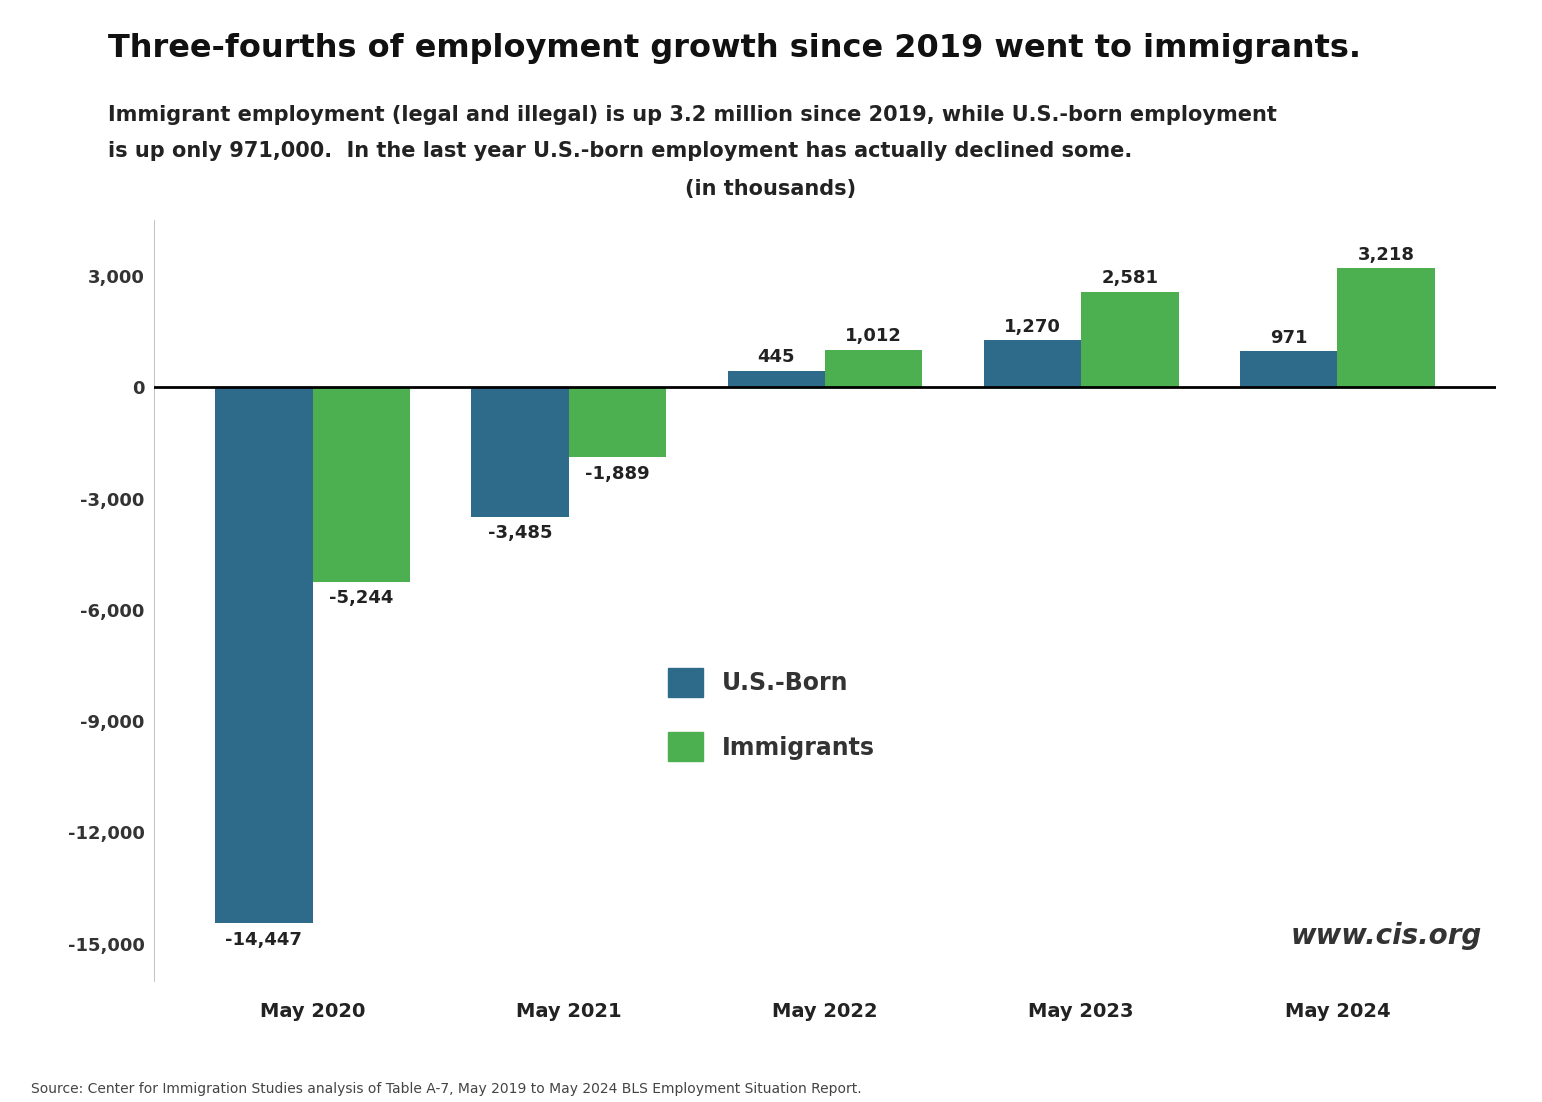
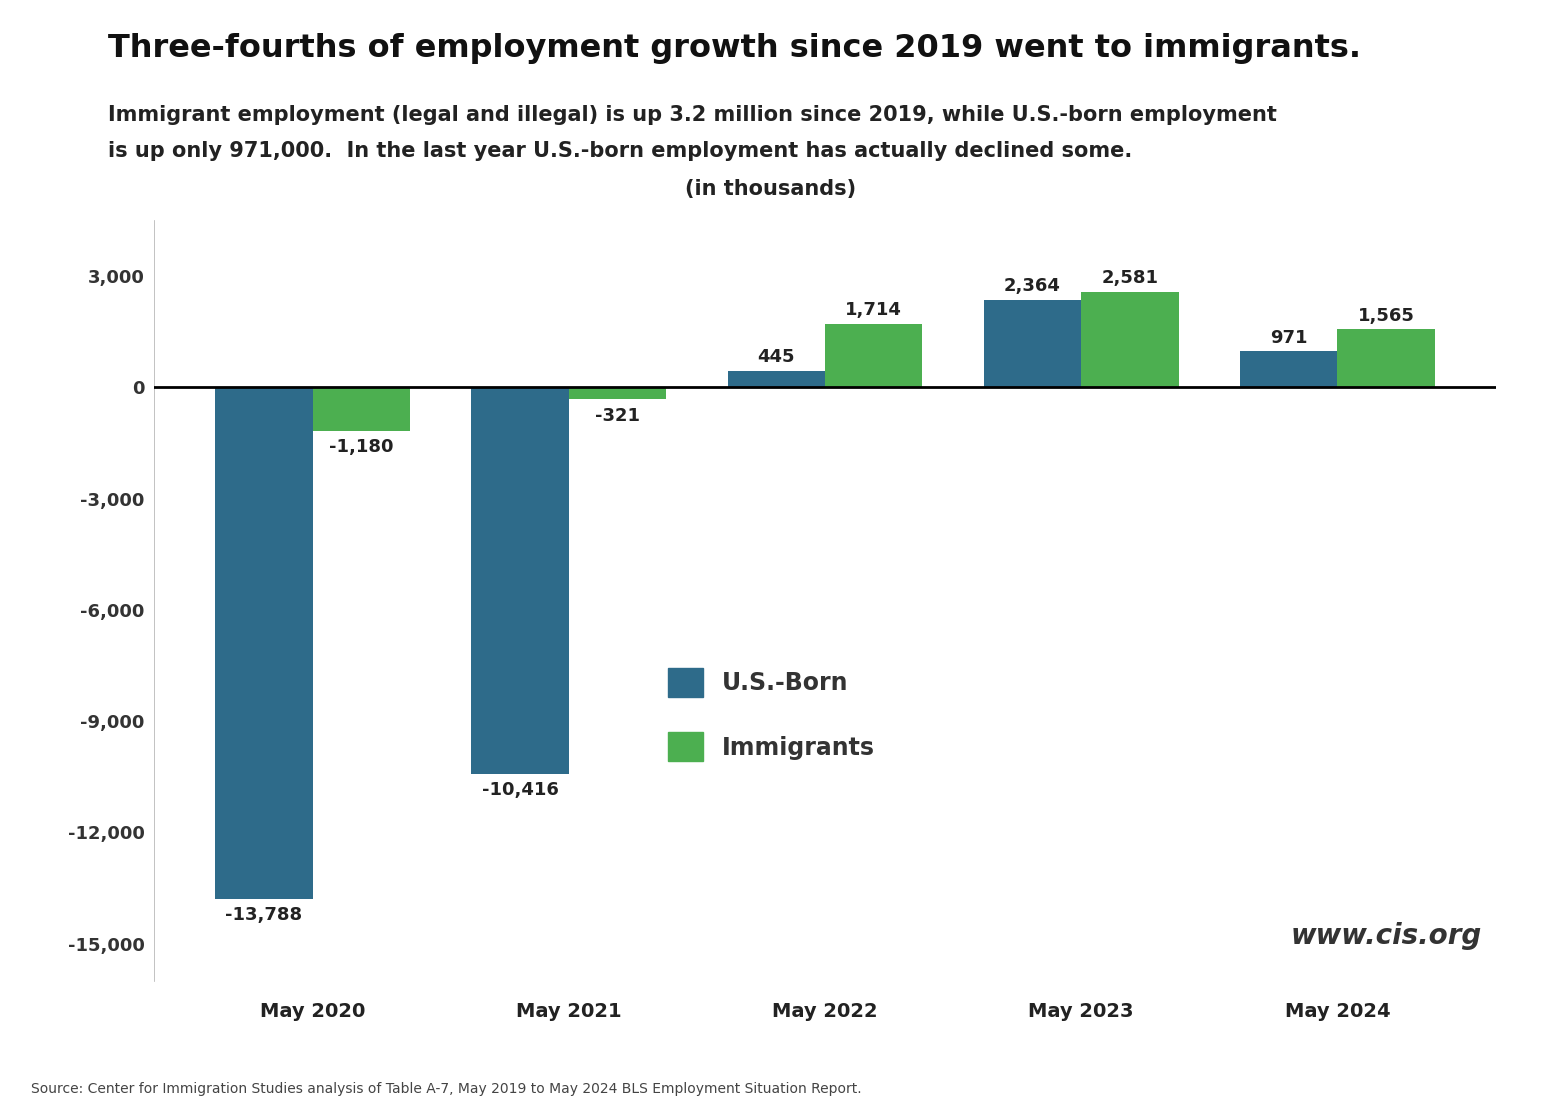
U.S.-Born/May 2020: -14,447 -> -13,788
Immigrants/May 2020: -5,244 -> -1,180
U.S.-Born/May 2021: -3,485 -> -10,416
Immigrants/May 2021: -1,889 -> -321
Immigrants/May 2022: 1,012 -> 1,714
U.S.-Born/May 2023: 1,270 -> 2,364
Immigrants/May 2024: 3,218 -> 1,565
